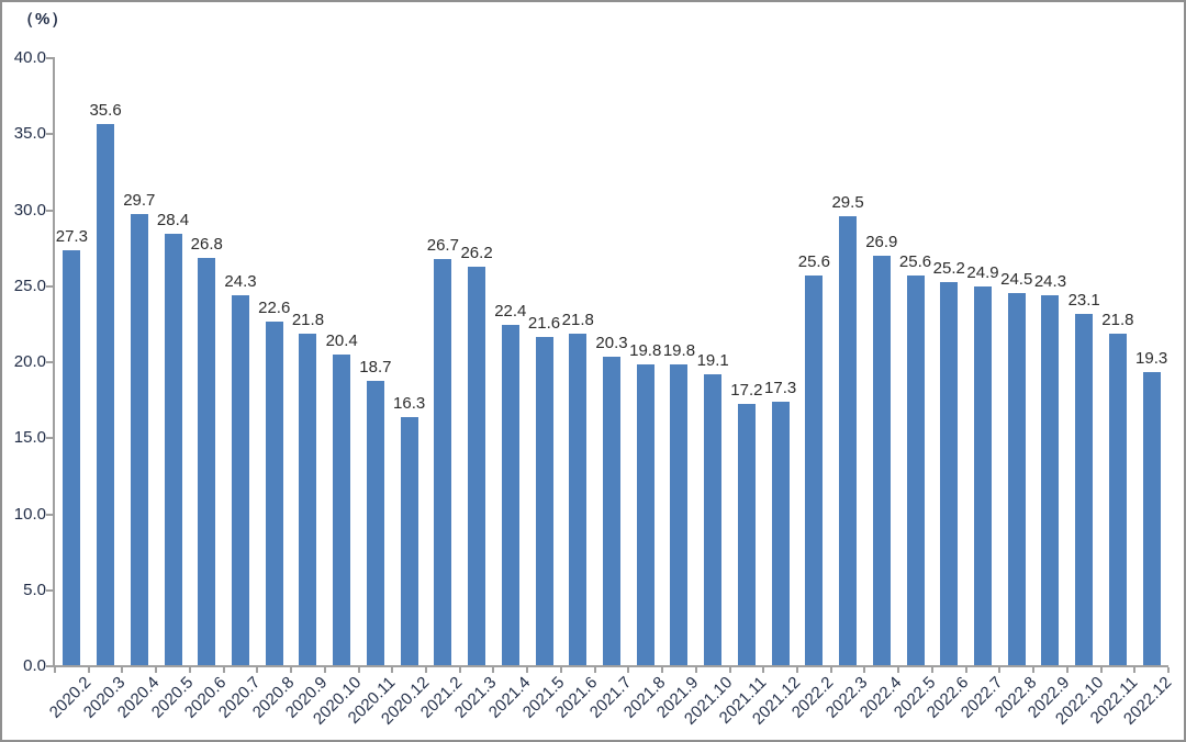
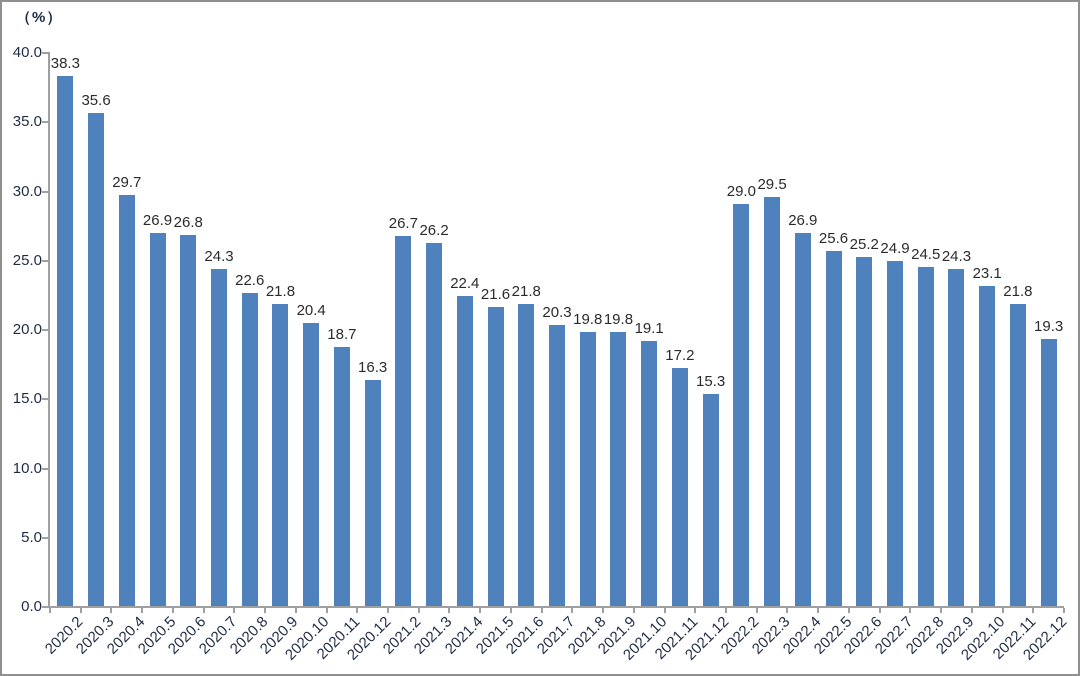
2020.2: 27.3 -> 38.3
2020.5: 28.4 -> 26.9
2021.12: 17.3 -> 15.3
2022.2: 25.6 -> 29.0
